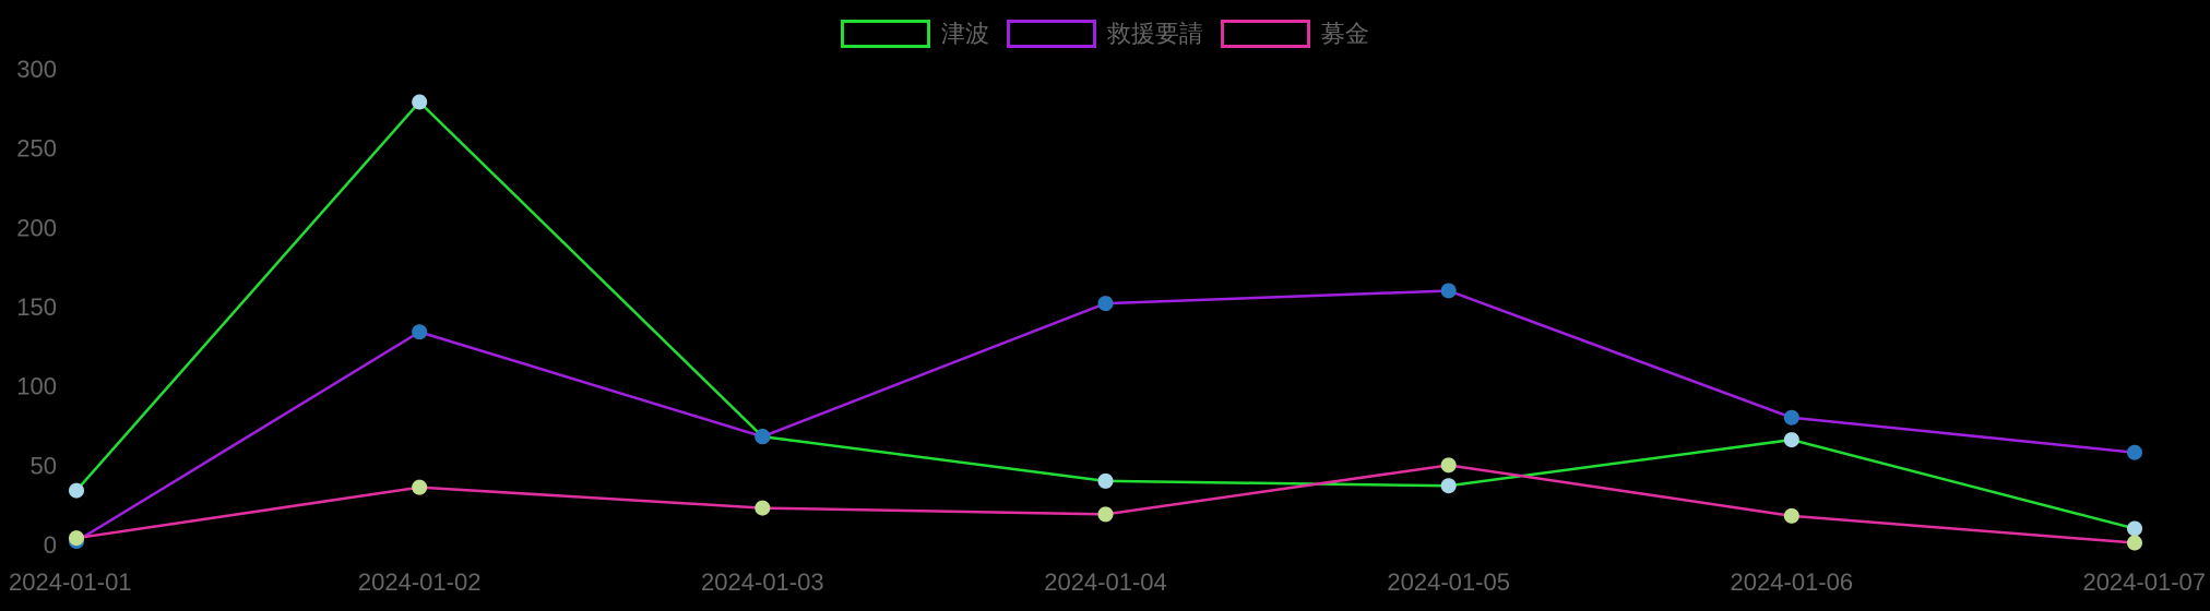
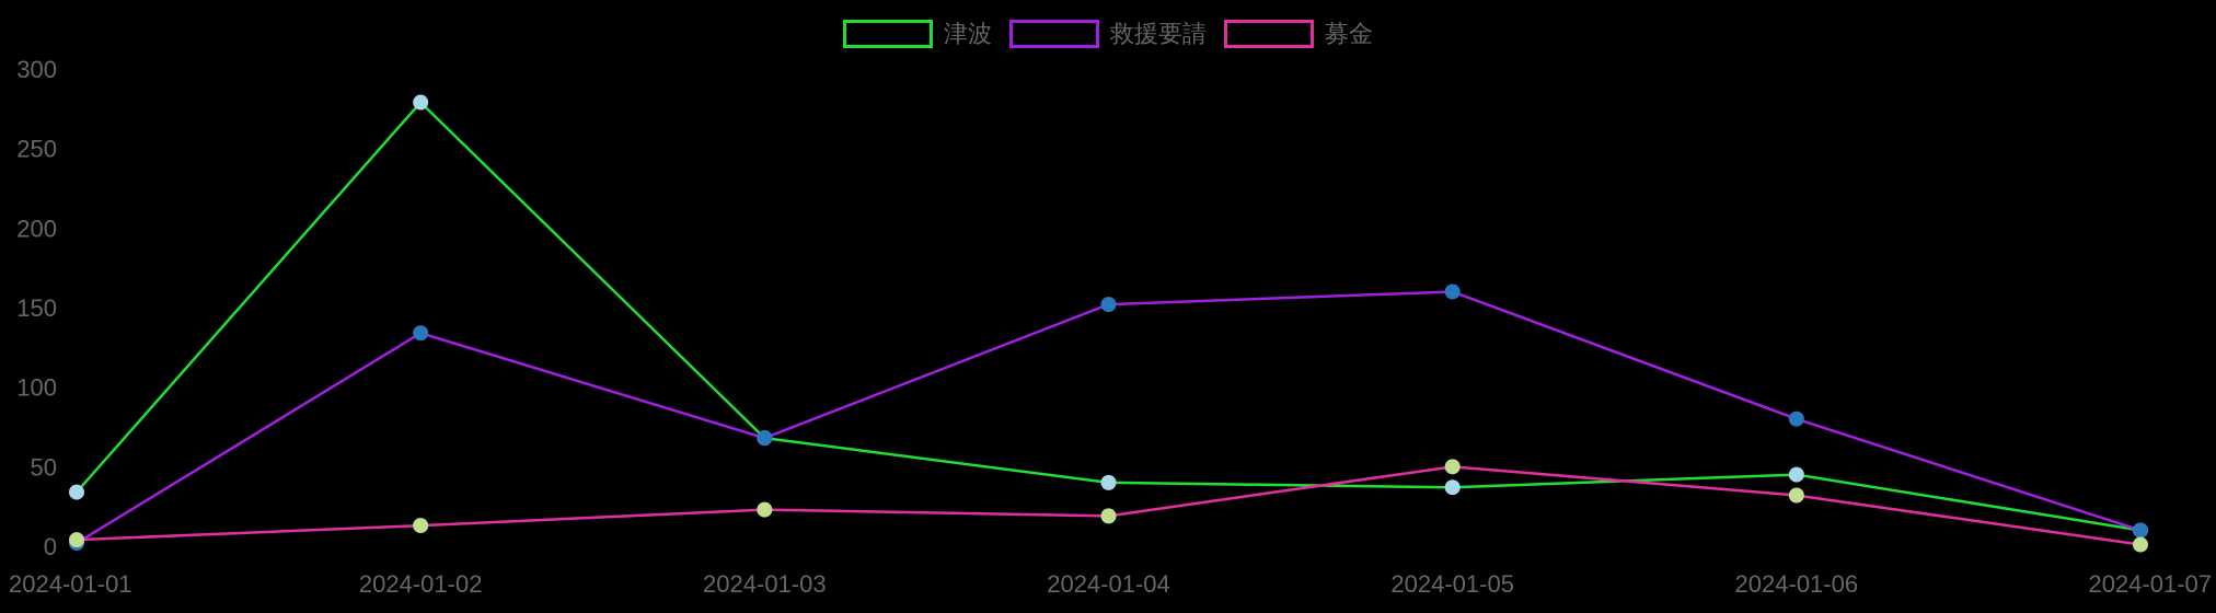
募金/2024-01-02: 36 -> 13
津波/2024-01-06: 66 -> 45
募金/2024-01-06: 18 -> 32
救援要請/2024-01-07: 58 -> 10
